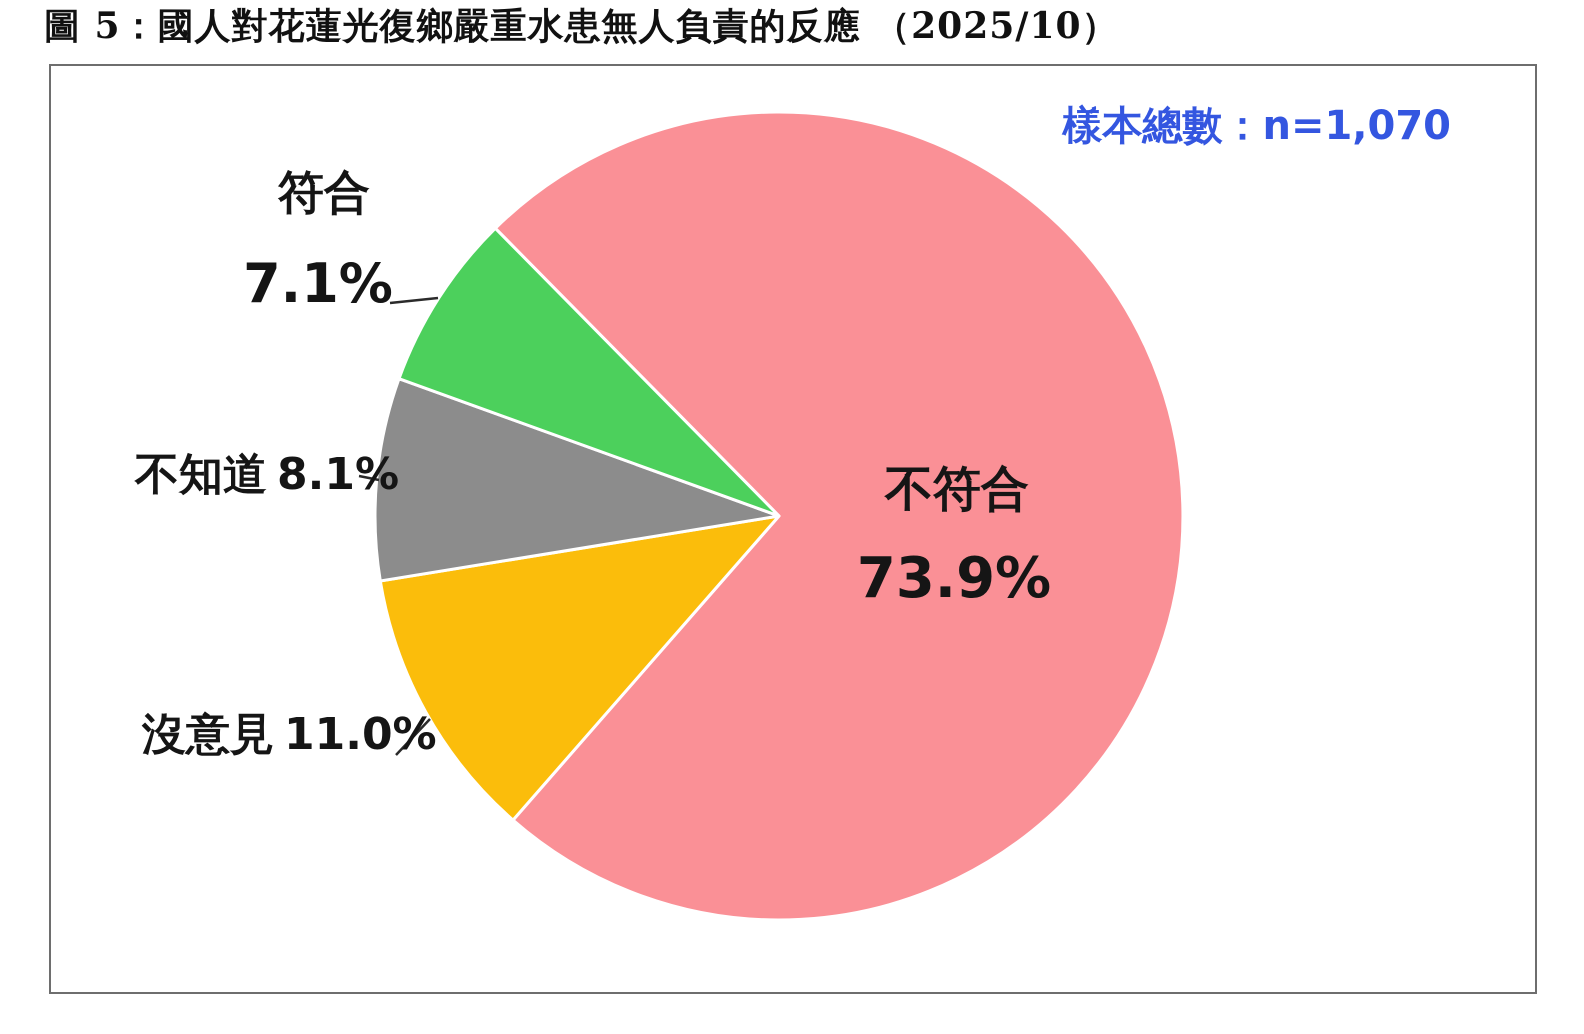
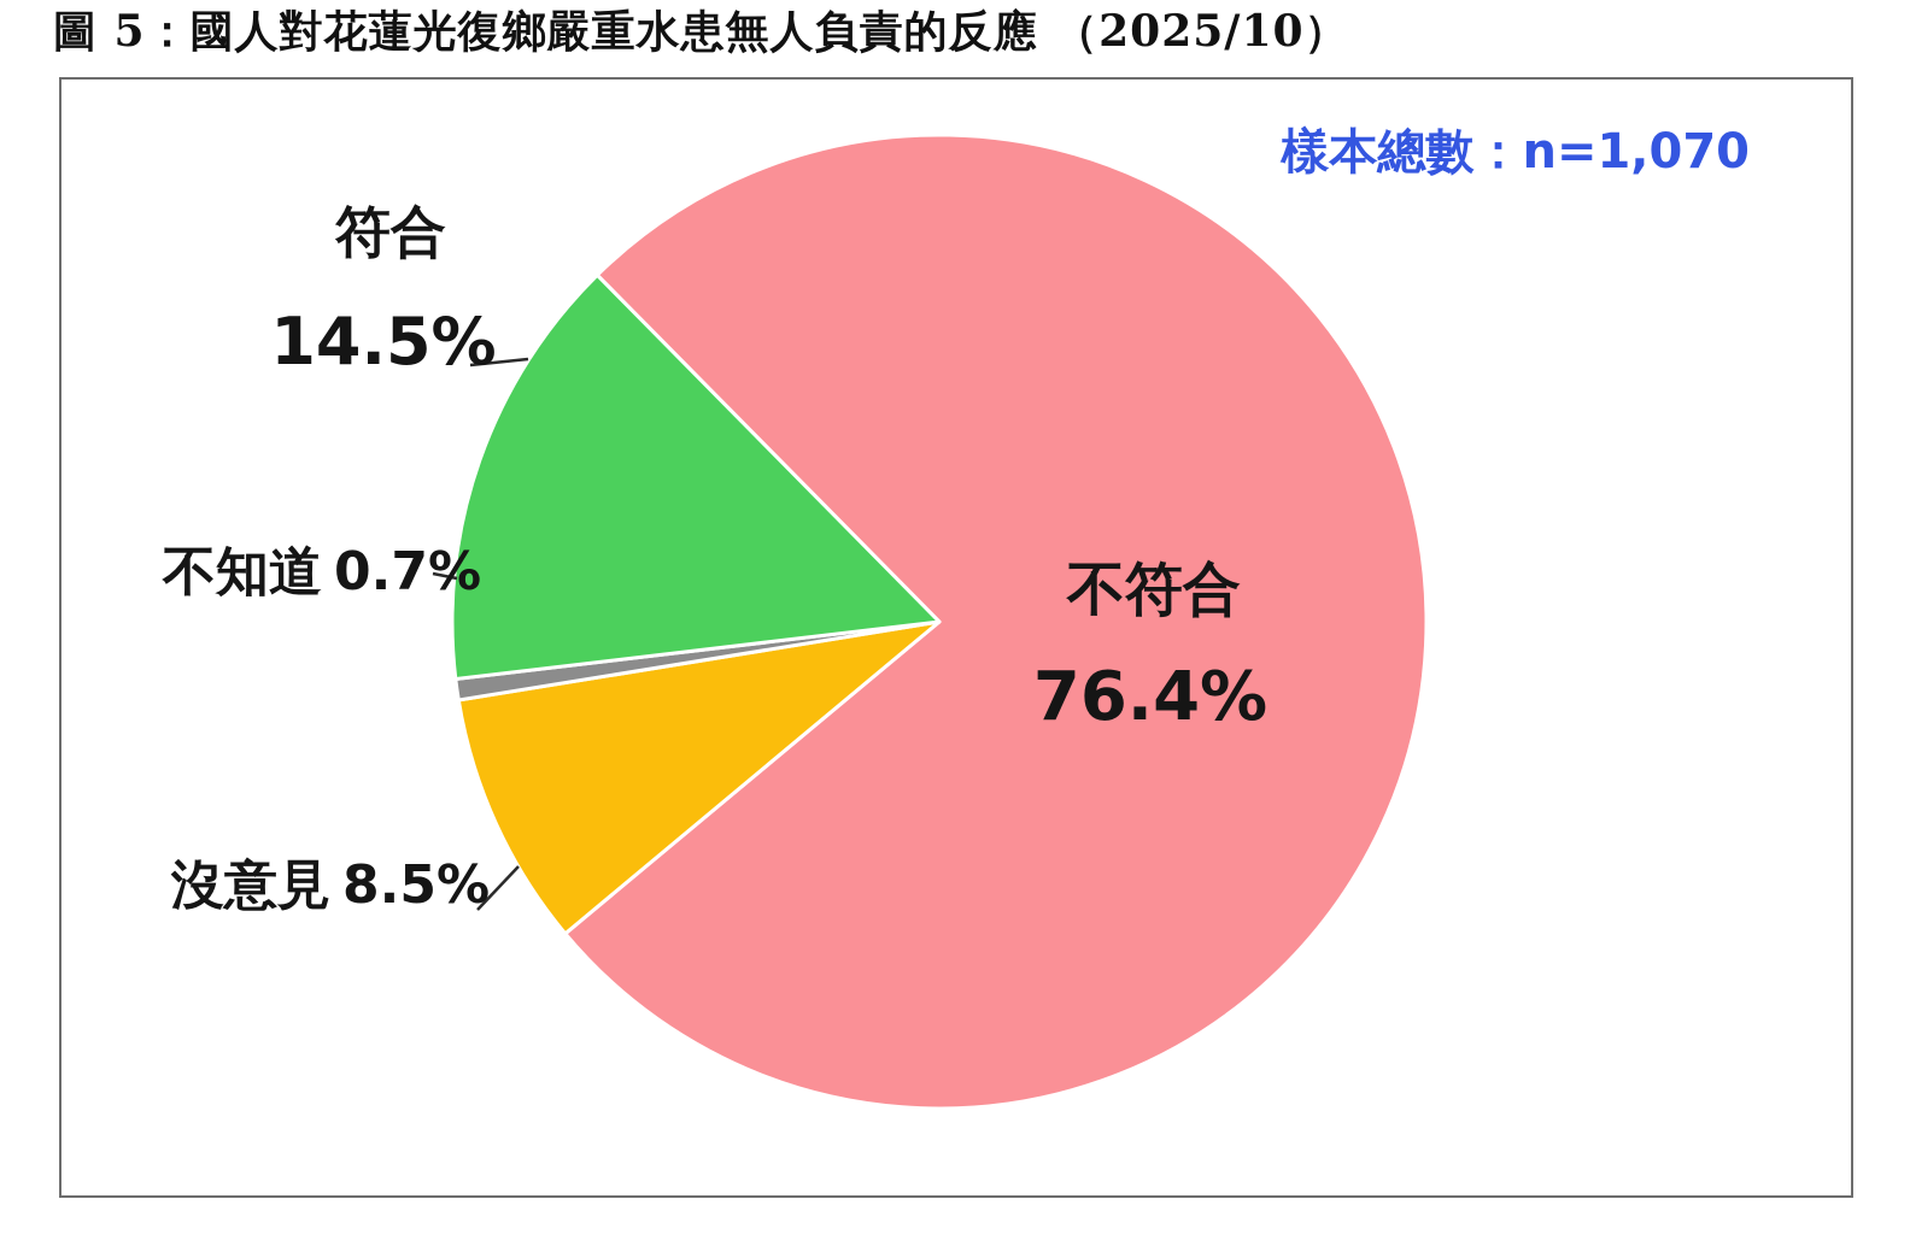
不符合: 73.9% -> 76.4%
沒意見: 11.0% -> 8.5%
不知道: 8.1% -> 0.7%
符合: 7.1% -> 14.5%
